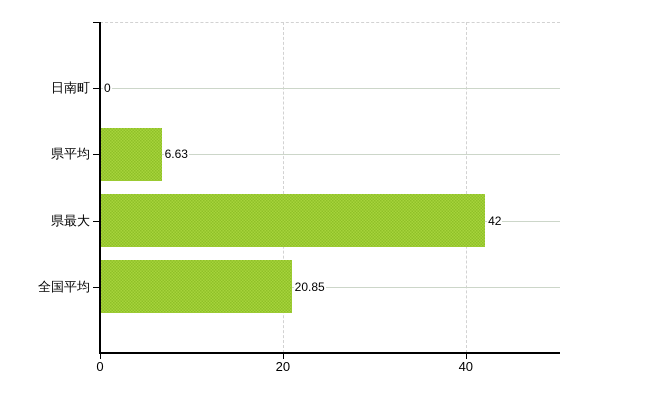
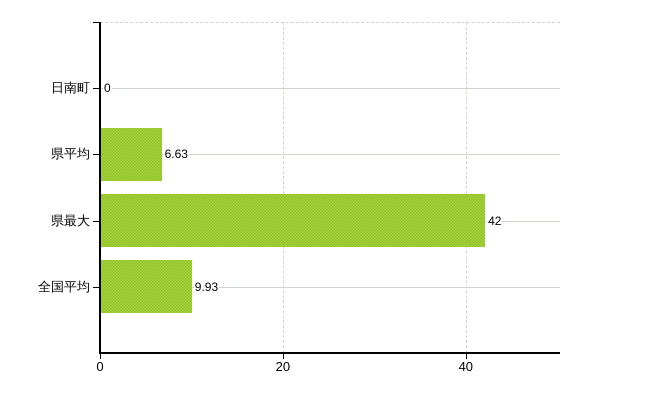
全国平均: 20.85 -> 9.93
